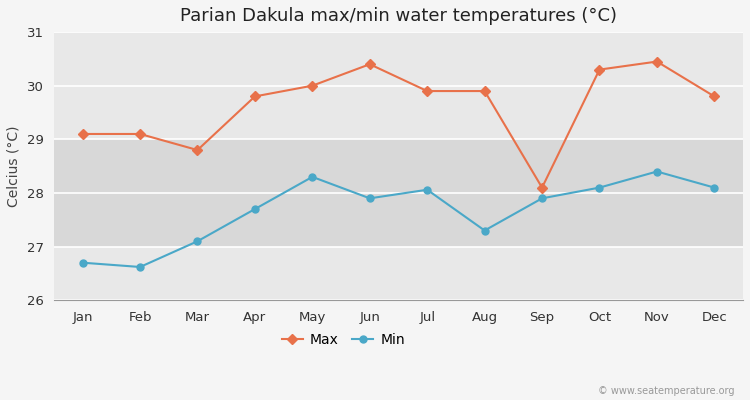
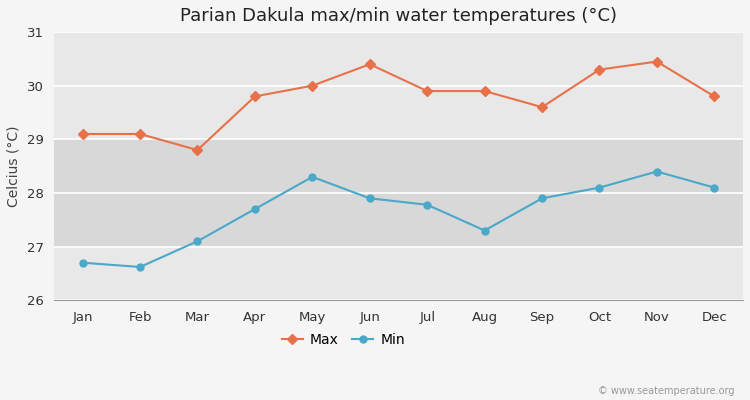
Min/Jul: 28.06 -> 27.78
Max/Sep: 28.10 -> 29.60
